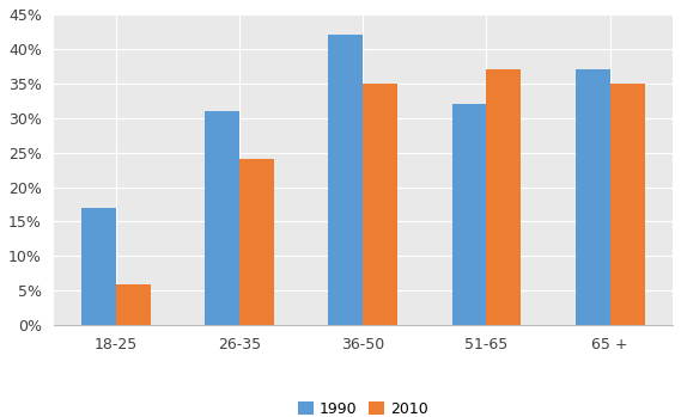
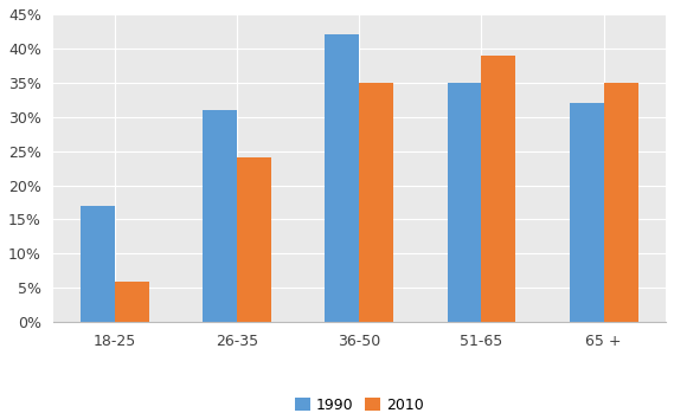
1990/51-65: 32% -> 35%
2010/51-65: 37% -> 39%
1990/65 +: 37% -> 32%
